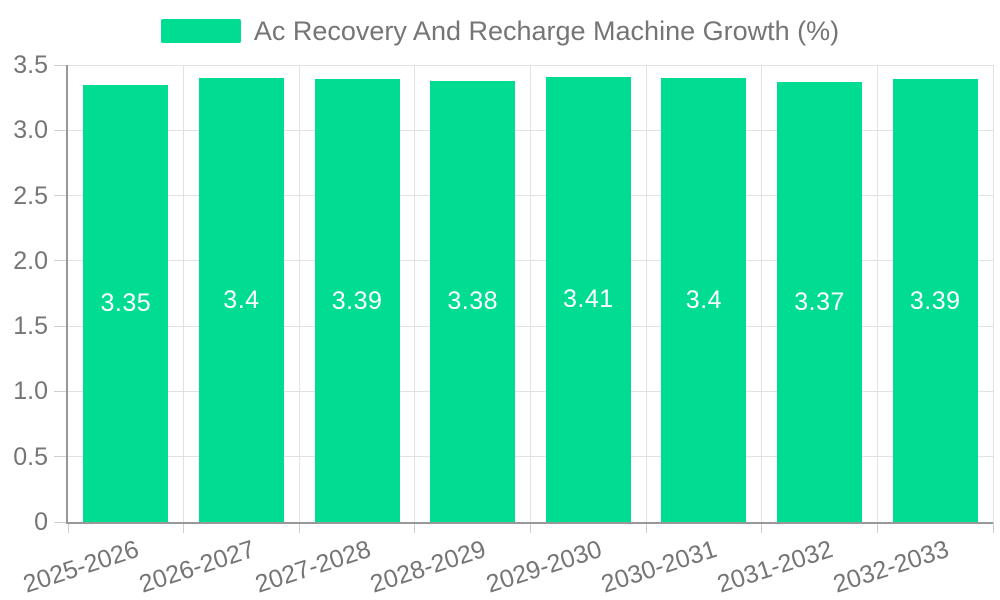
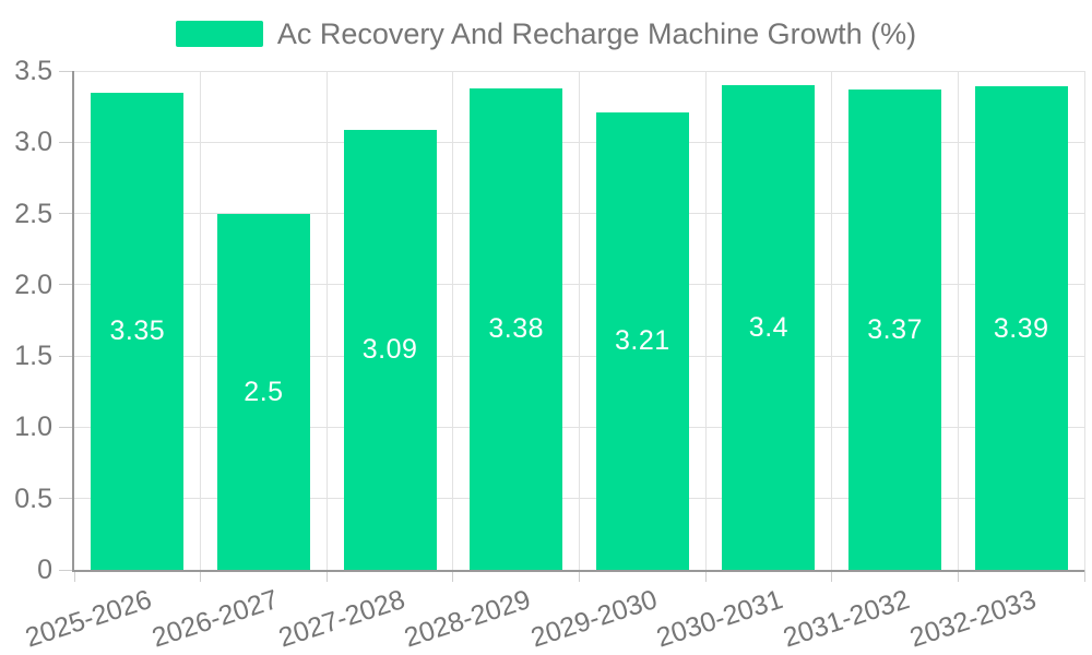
2026-2027: 3.4 -> 2.5
2027-2028: 3.39 -> 3.09
2029-2030: 3.41 -> 3.21
